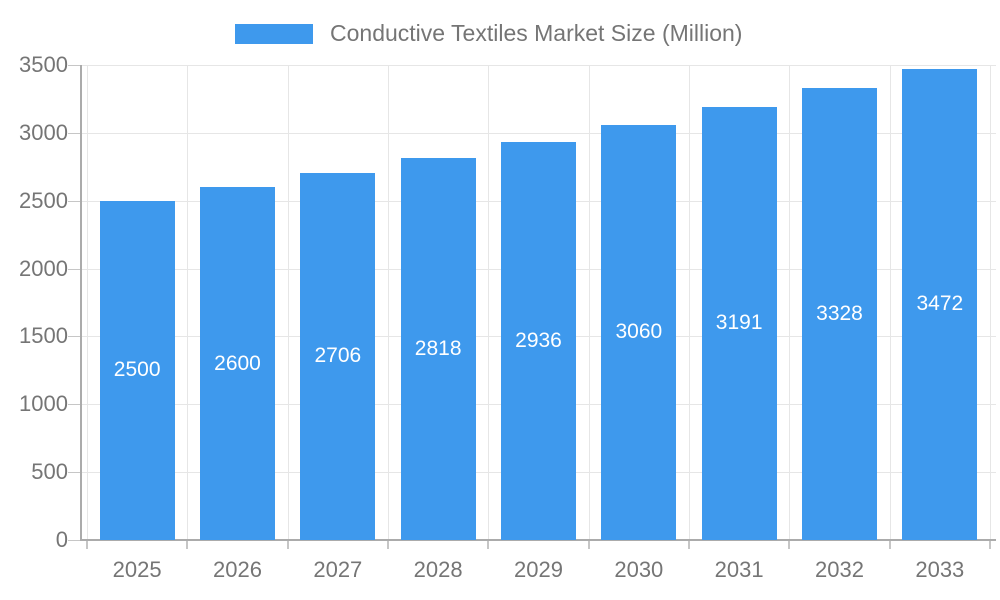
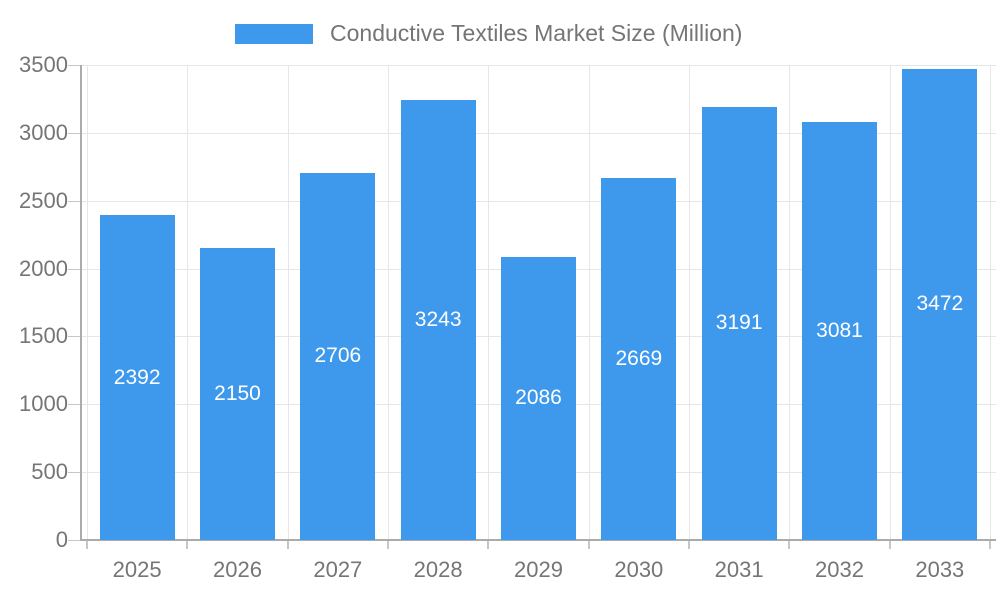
2025: 2500 -> 2392
2026: 2600 -> 2150
2028: 2818 -> 3243
2029: 2936 -> 2086
2030: 3060 -> 2669
2032: 3328 -> 3081
